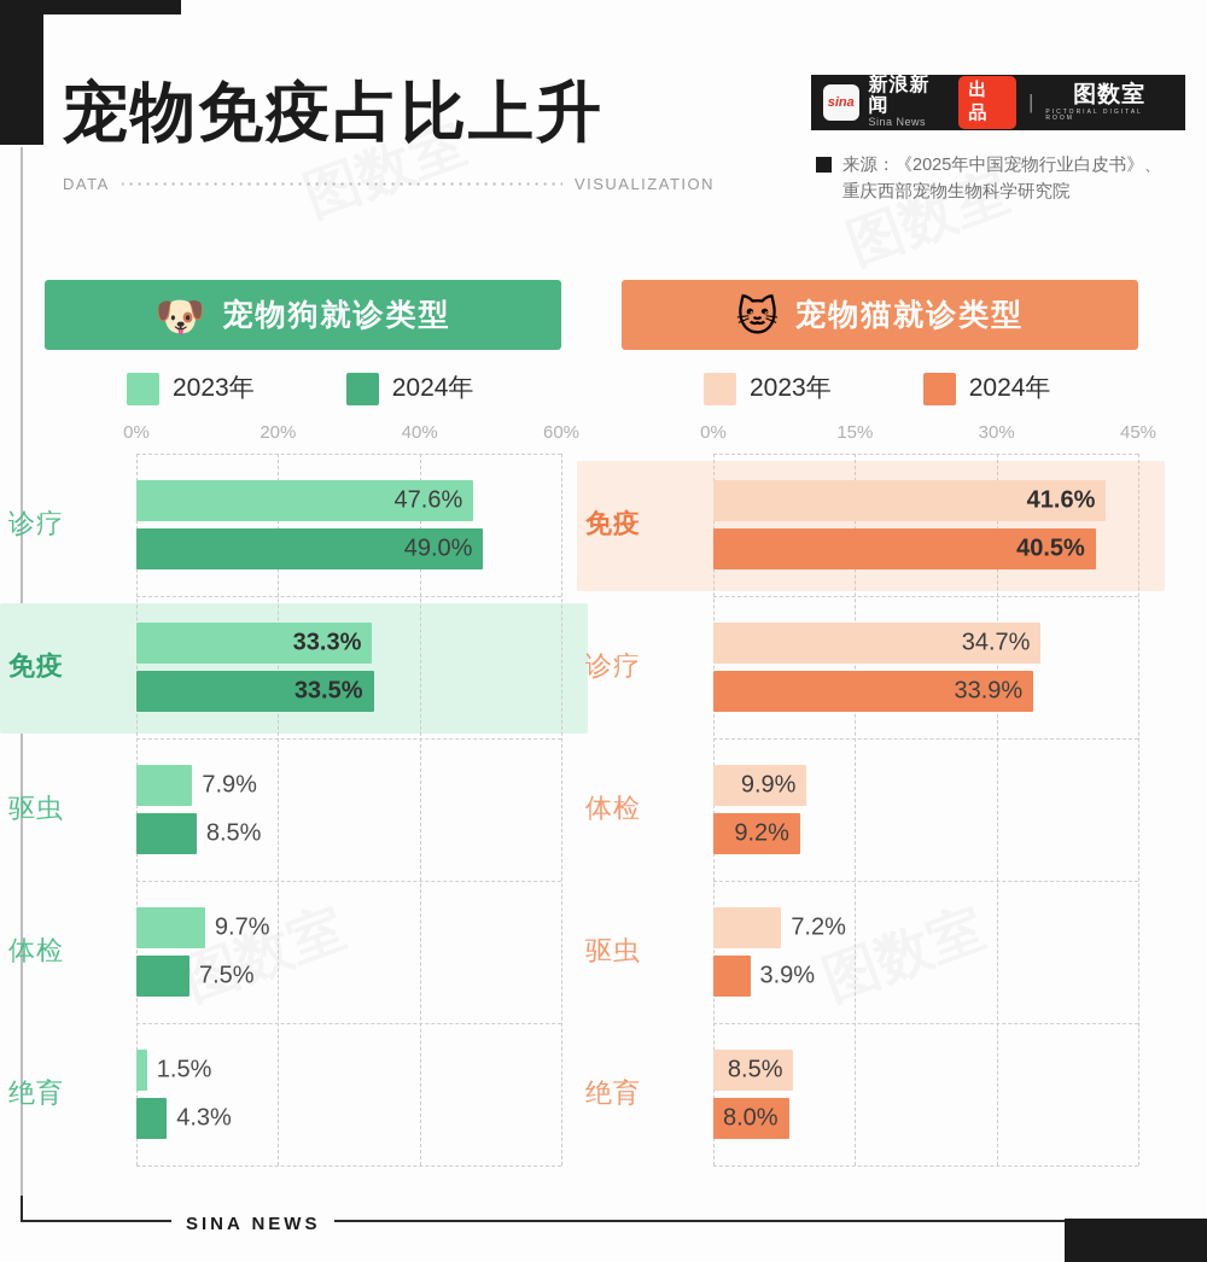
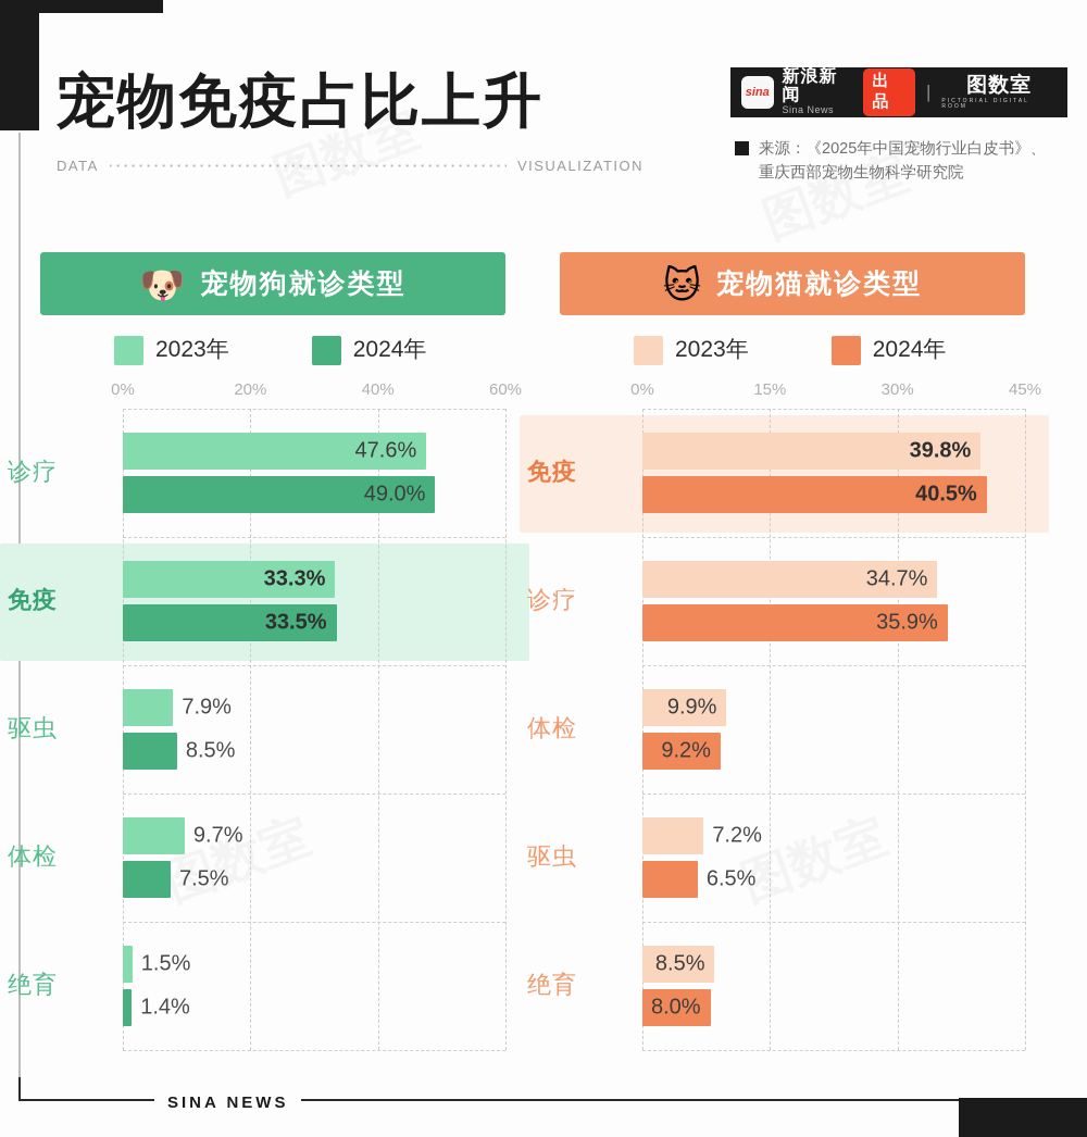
宠物狗就诊类型/2024年/绝育: 4.3% -> 1.4%
宠物猫就诊类型/2023年/免疫: 41.6% -> 39.8%
宠物猫就诊类型/2024年/诊疗: 33.9% -> 35.9%
宠物猫就诊类型/2024年/驱虫: 3.9% -> 6.5%
